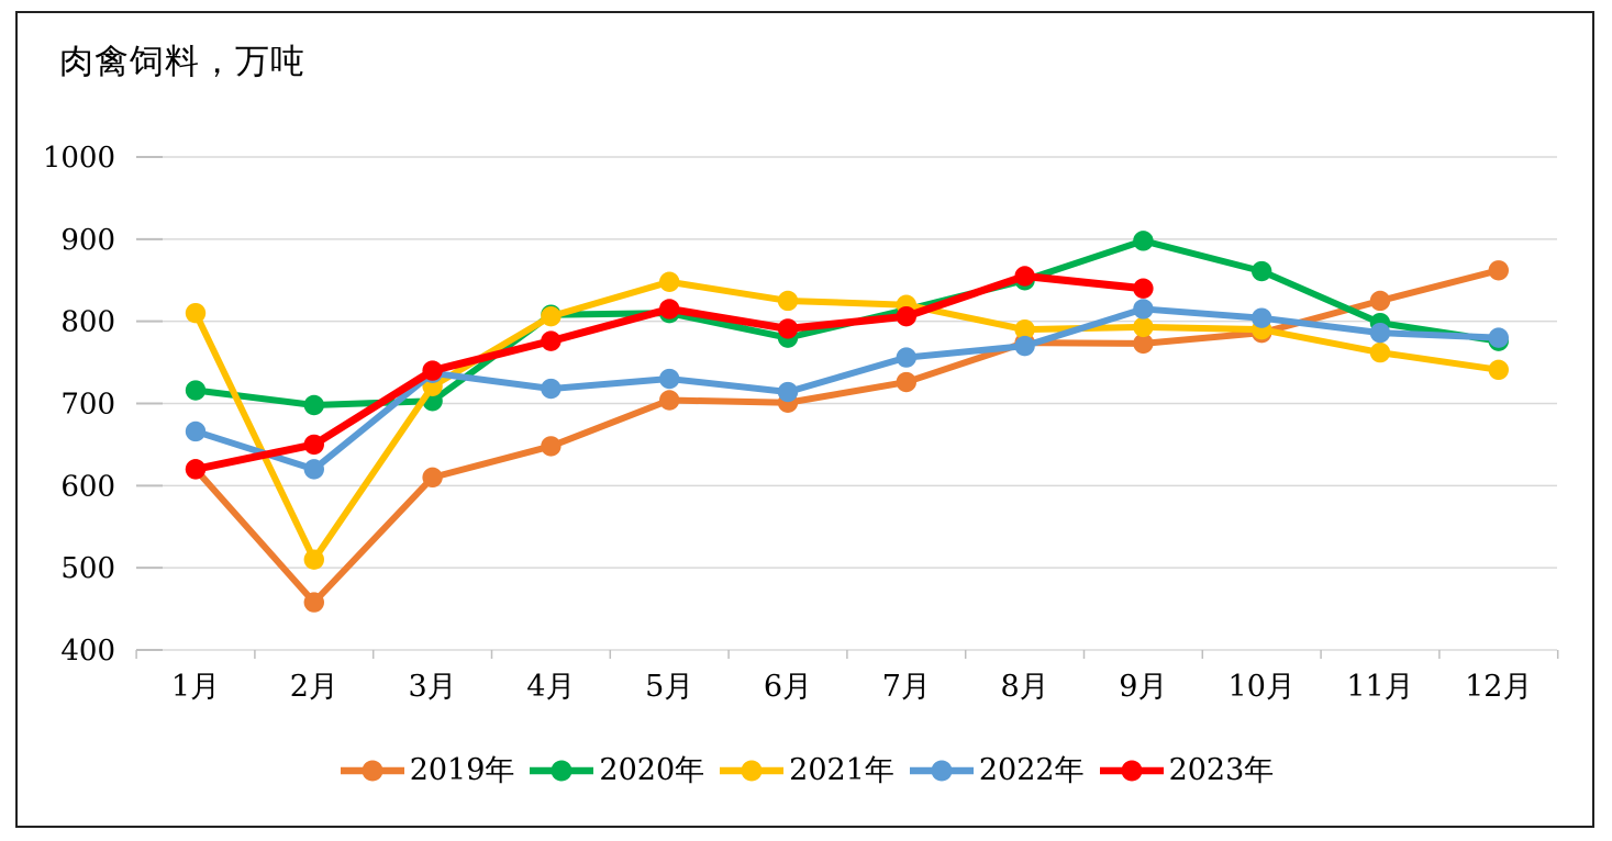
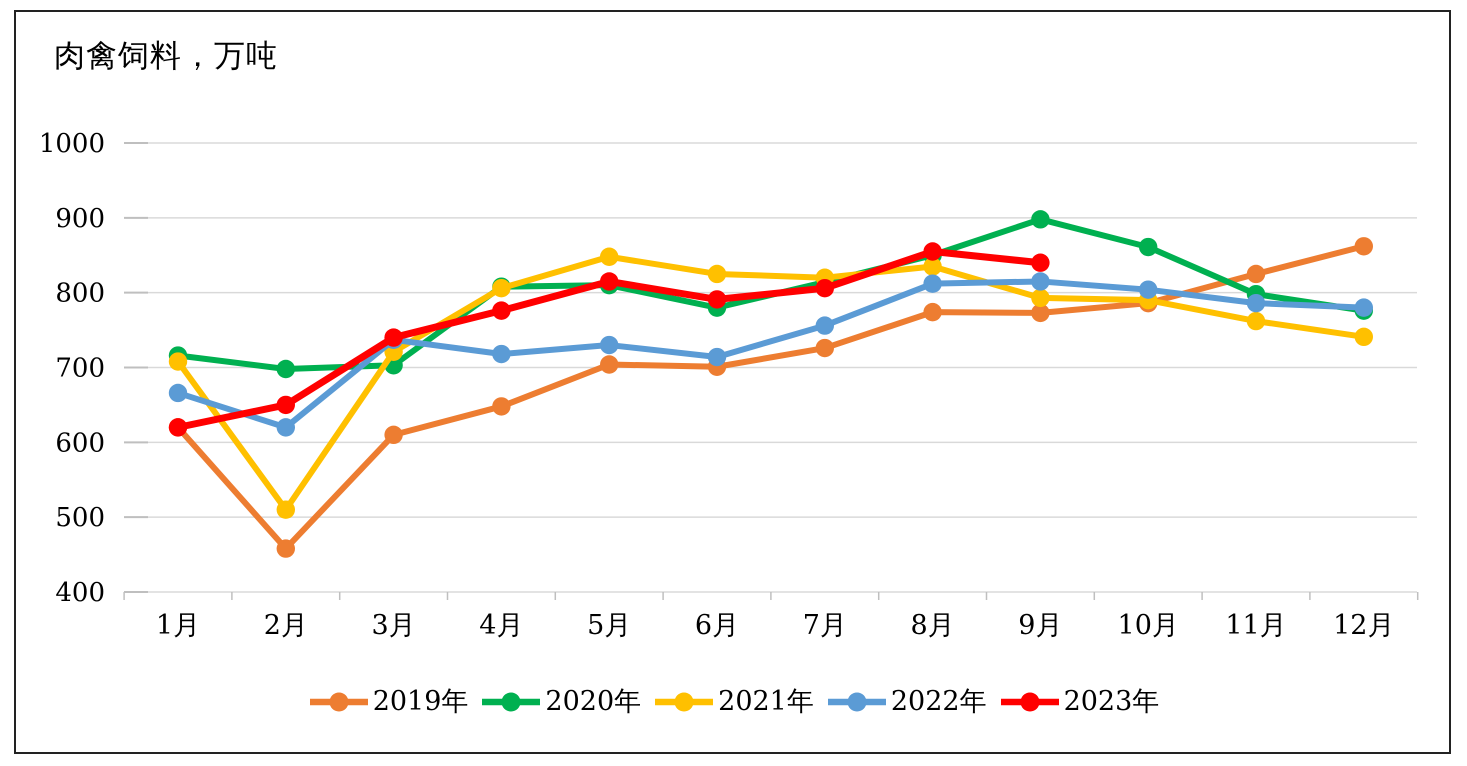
2021年/1月: 810 -> 710
2021年/8月: 790 -> 840
2022年/8月: 770 -> 810
